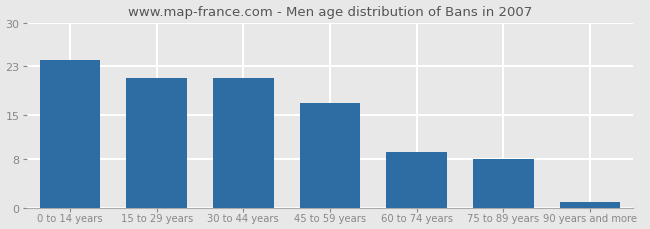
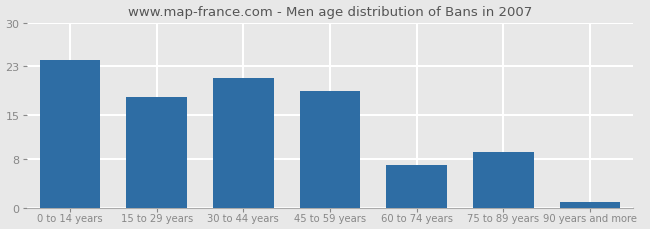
15 to 29 years: 21 -> 18
45 to 59 years: 17 -> 19
60 to 74 years: 9 -> 7
75 to 89 years: 8 -> 9
